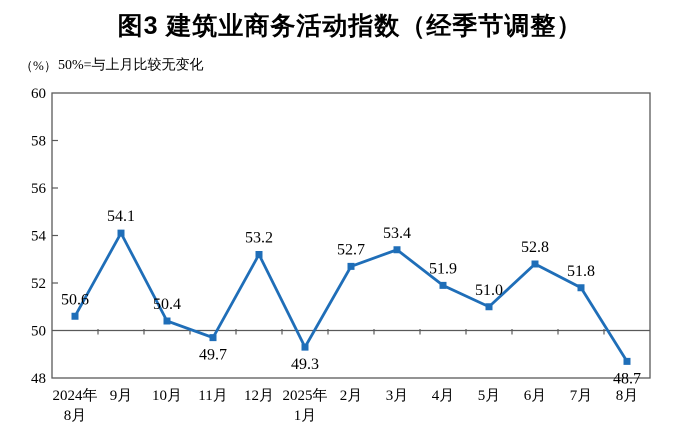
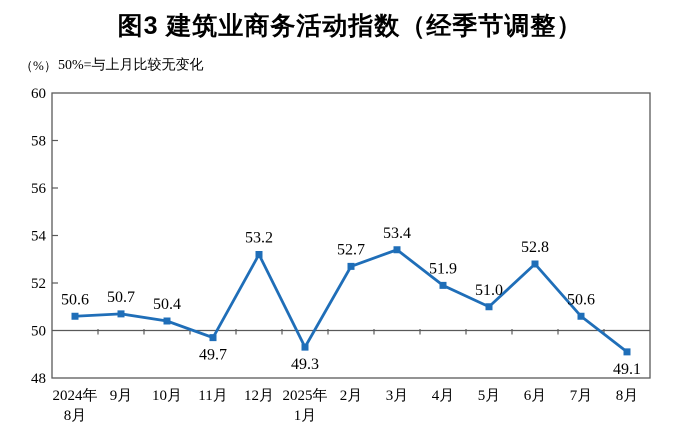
9月: 54.1 -> 50.7
7月: 51.8 -> 50.6
8月: 48.7 -> 49.1
